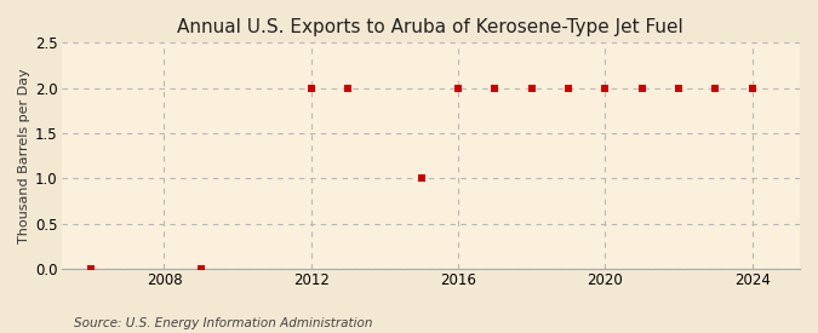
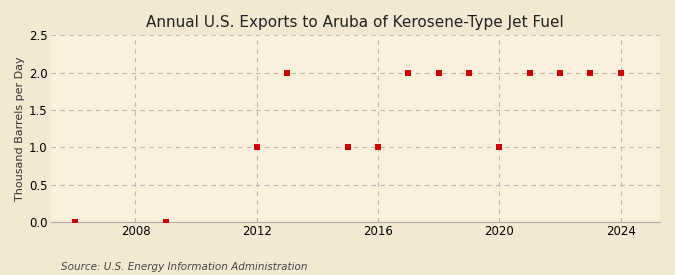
2012: 2 -> 1
2016: 2 -> 1
2020: 2 -> 1
